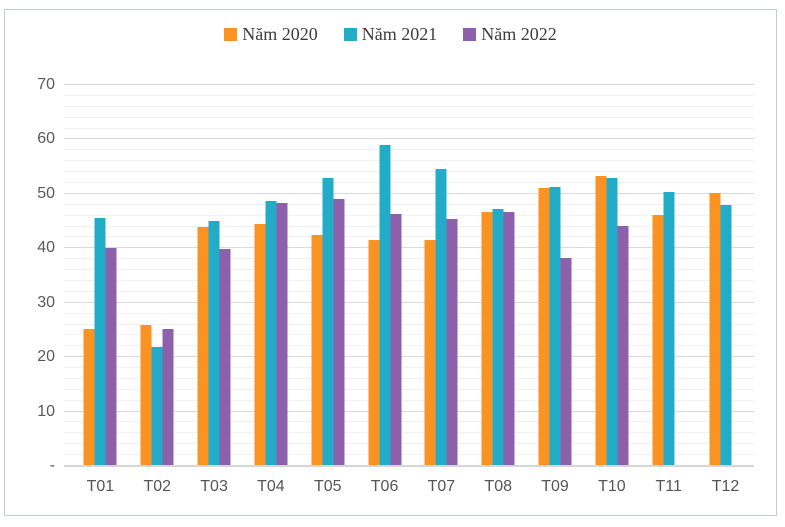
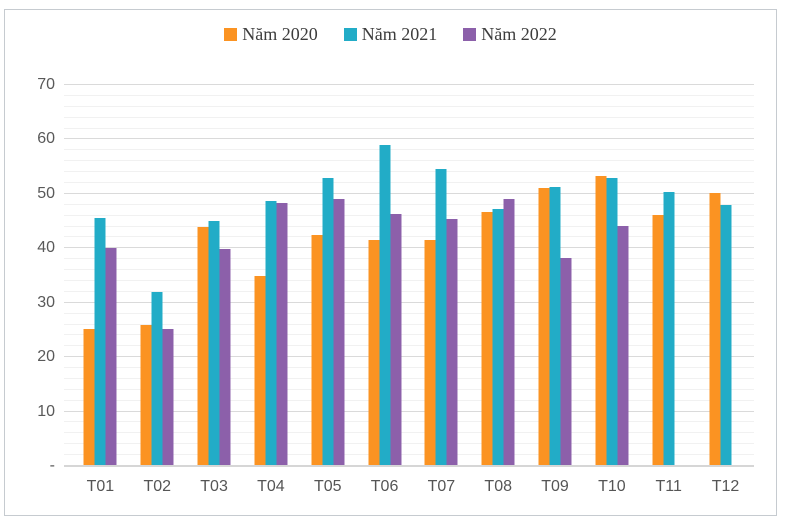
Năm 2021/T02: 22 -> 32
Năm 2020/T04: 44 -> 35
Năm 2022/T08: 47 -> 49
